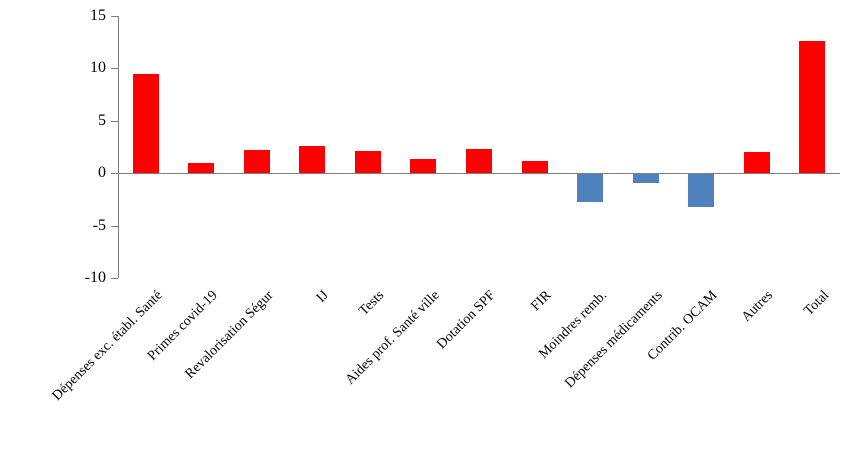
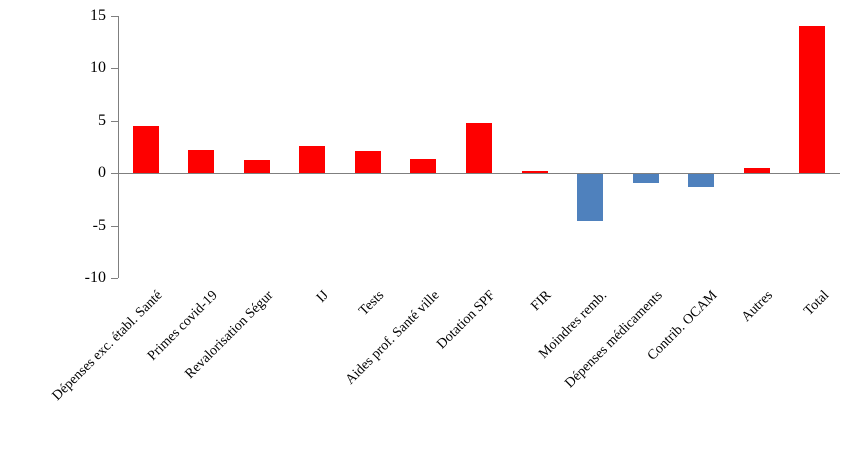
Dépenses exc. établ. Santé: 9.5 -> 4.5
Primes covid-19: 1.0 -> 2.2
Revalorisation Ségur: 2.2 -> 1.3
Dotation SPF: 2.3 -> 4.8
FIR: 1.2 -> 0.2
Moindres remb.: -2.7 -> -4.5
Contrib. OCAM: -3.1 -> -1.2
Autres: 2.0 -> 0.5
Total: 12.6 -> 14.0
